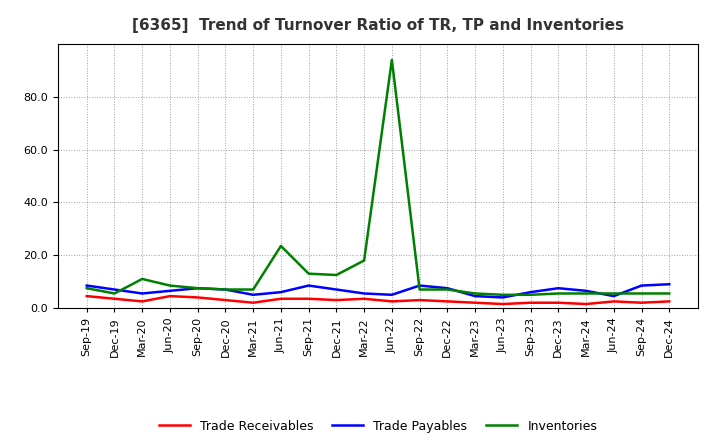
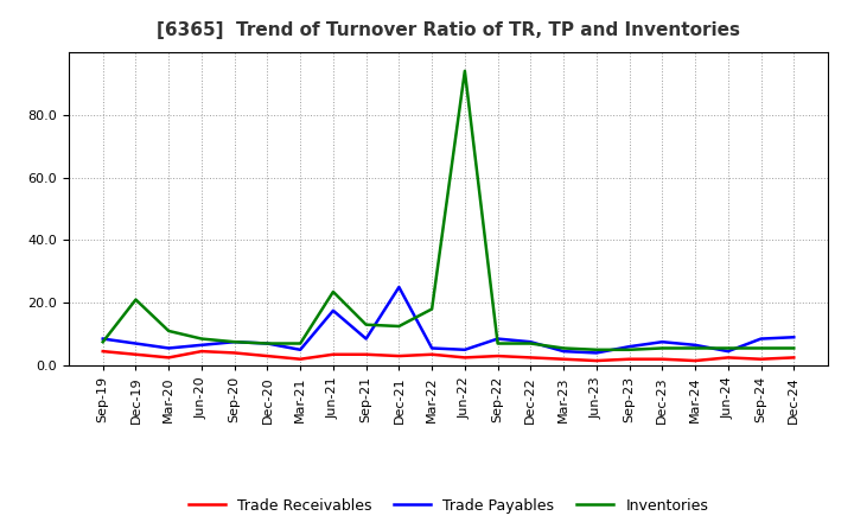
Inventories/Dec-19: 5.5 -> 21.0
Trade Payables/Jun-21: 6.0 -> 17.5
Trade Payables/Dec-21: 7.0 -> 25.0
